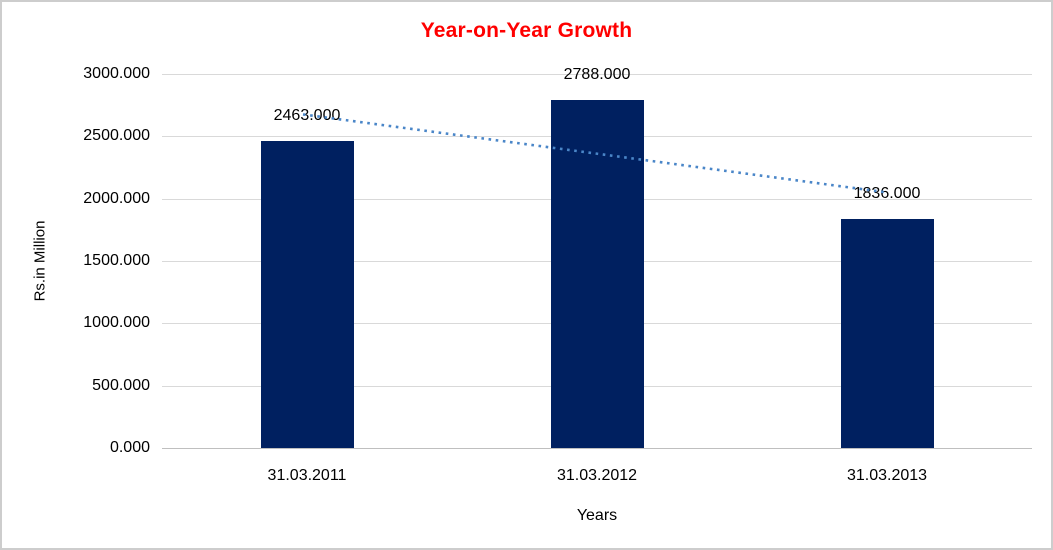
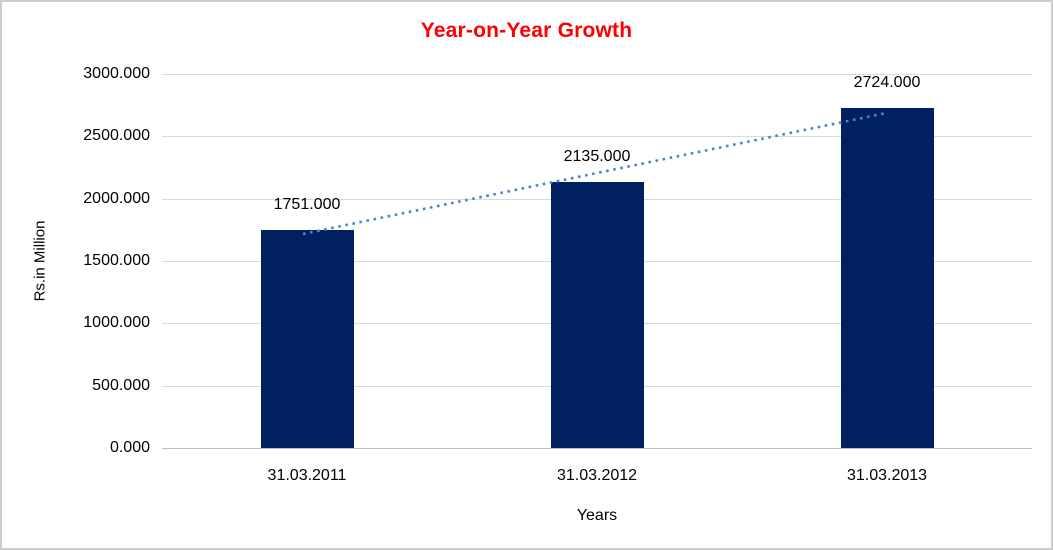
31.03.2011: 2463.000 -> 1751.000
31.03.2012: 2788.000 -> 2135.000
31.03.2013: 1836.000 -> 2724.000
